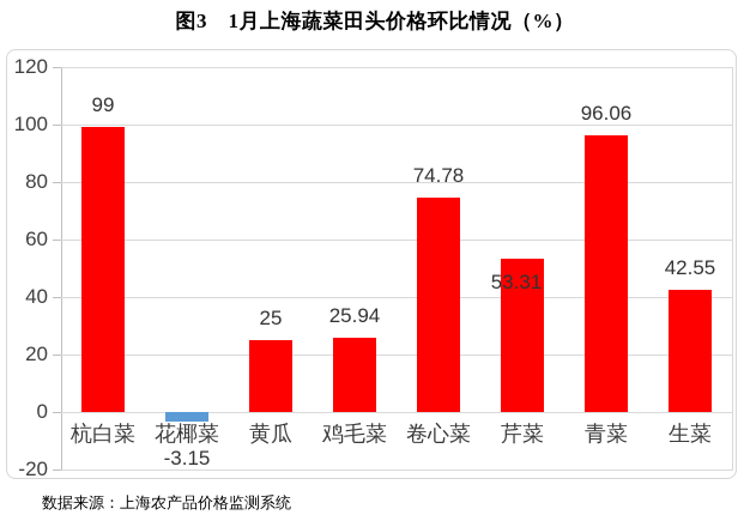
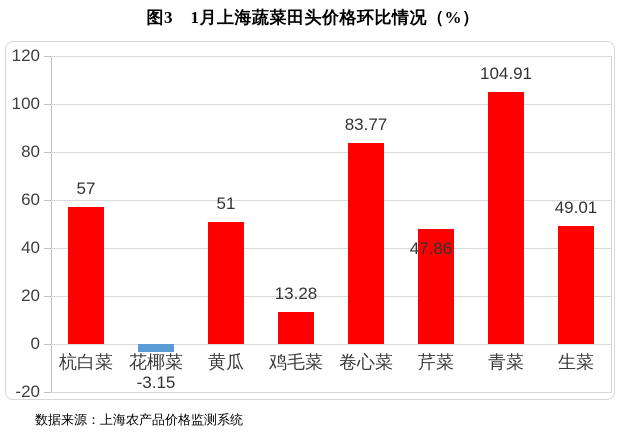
杭白菜: 99 -> 57
黄瓜: 25 -> 51
鸡毛菜: 25.94 -> 13.28
卷心菜: 74.78 -> 83.77
芹菜: 53.31 -> 47.86
青菜: 96.06 -> 104.91
生菜: 42.55 -> 49.01
